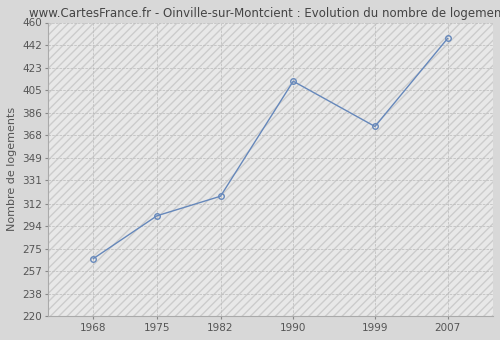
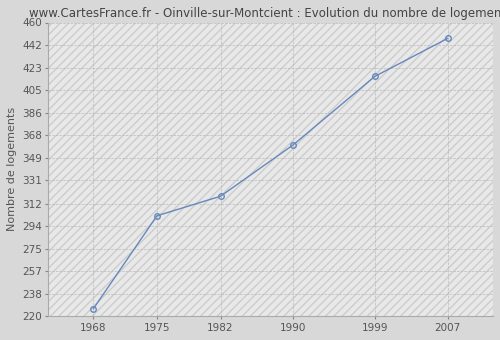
1968: 267 -> 226
1990: 412 -> 360
1999: 375 -> 416
